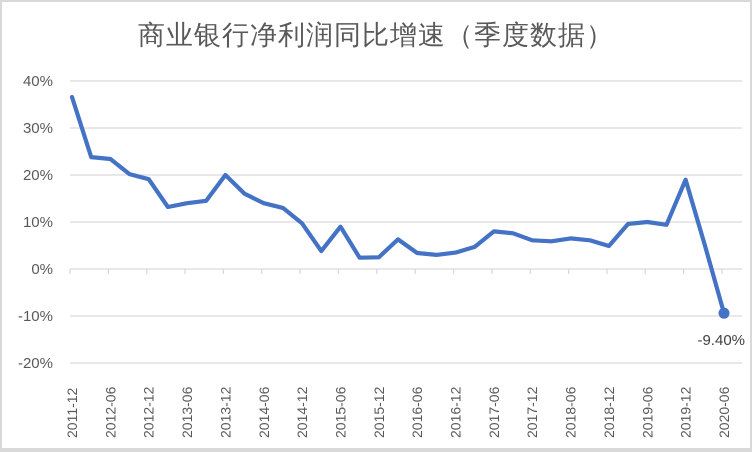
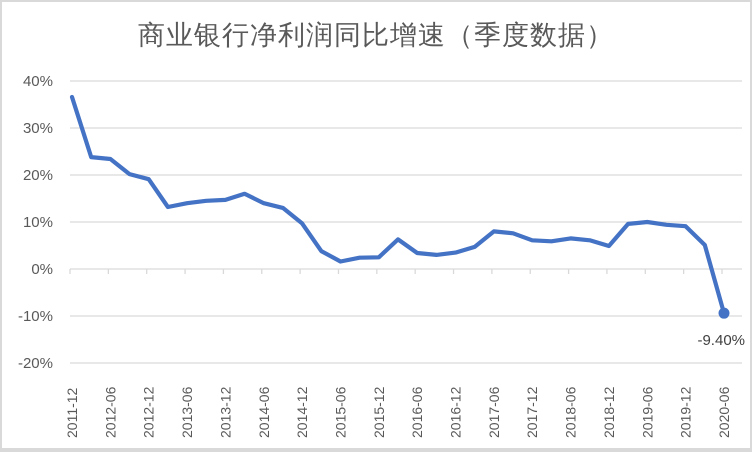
2013-12: 20% -> 15%
2015-06: 9% -> 2%
2019-12: 19% -> 9%
